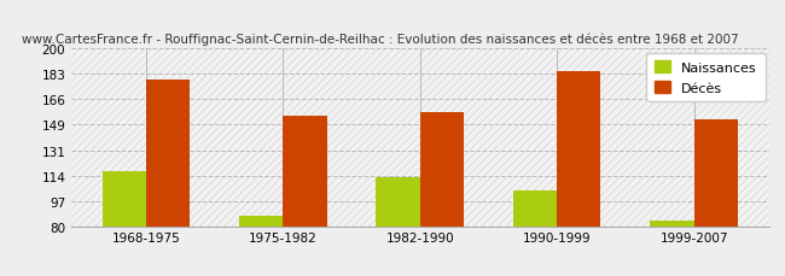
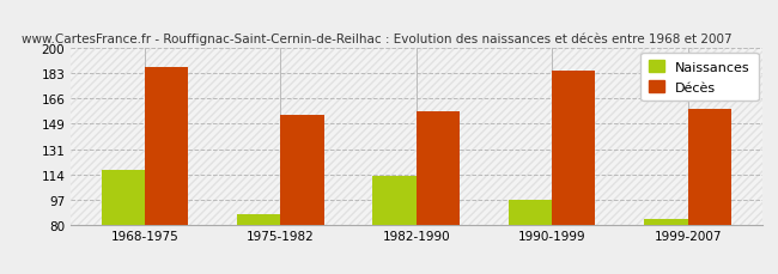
Décès/1968-1975: 179 -> 187
Naissances/1990-1999: 104 -> 97
Décès/1999-2007: 152 -> 159
